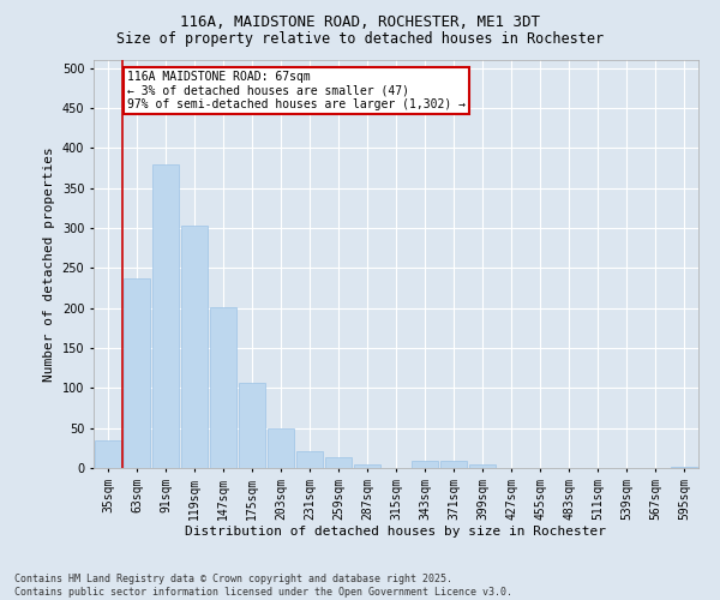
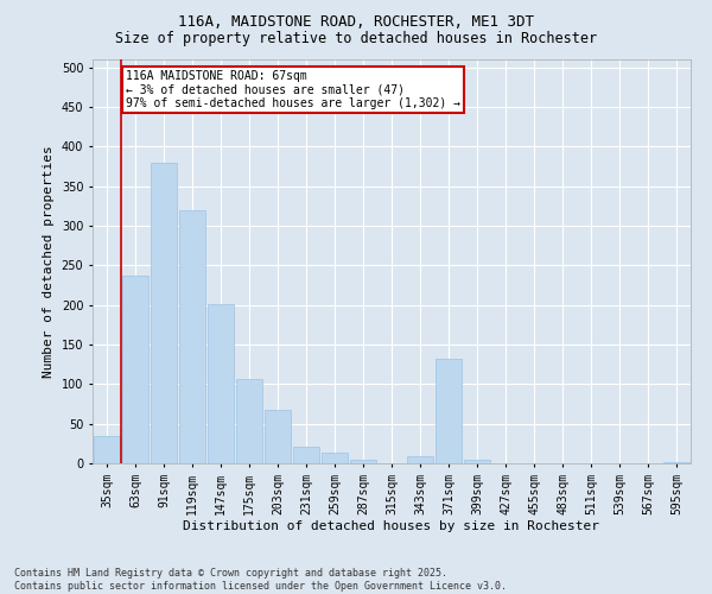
119sqm: 303 -> 320
203sqm: 49 -> 68
371sqm: 9 -> 132
